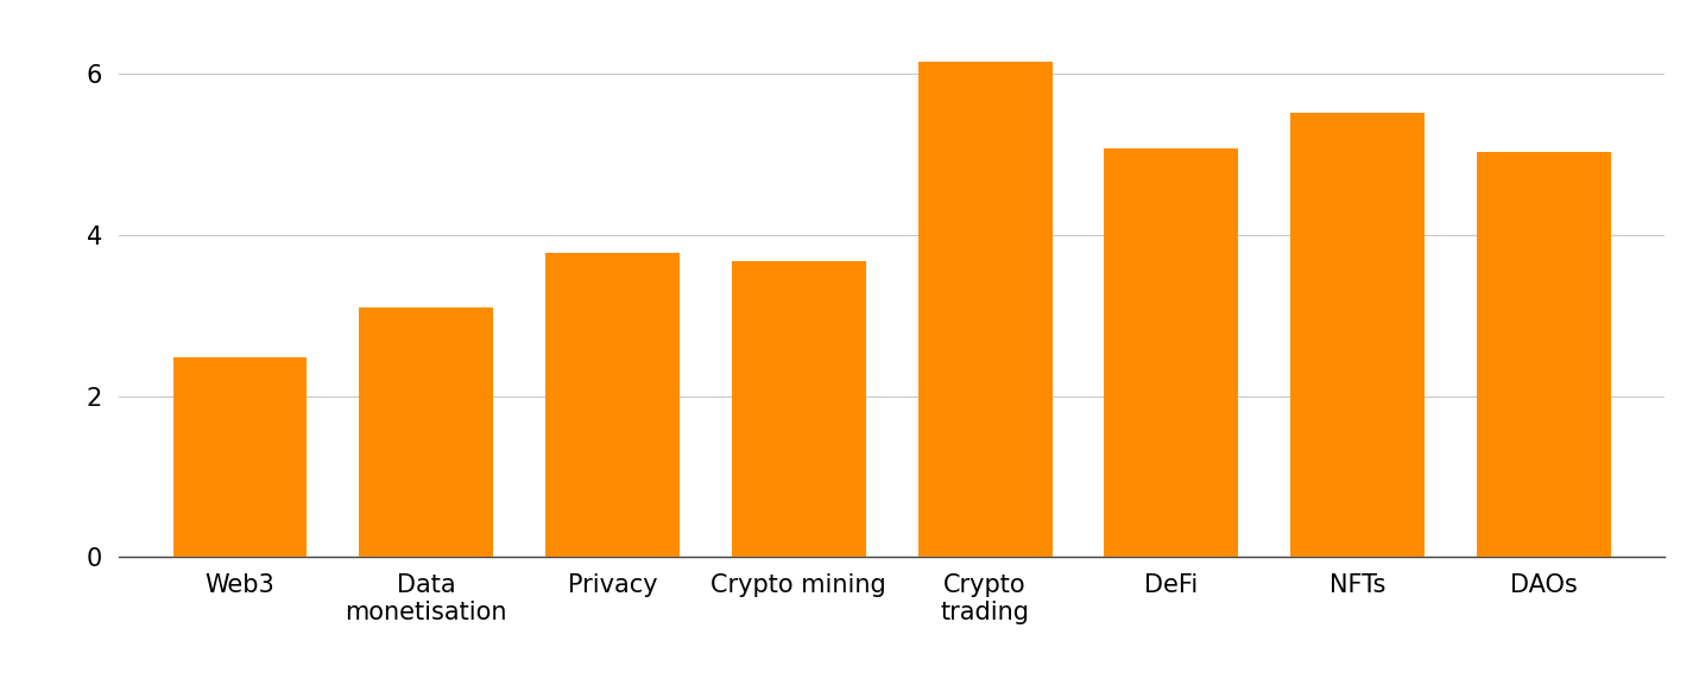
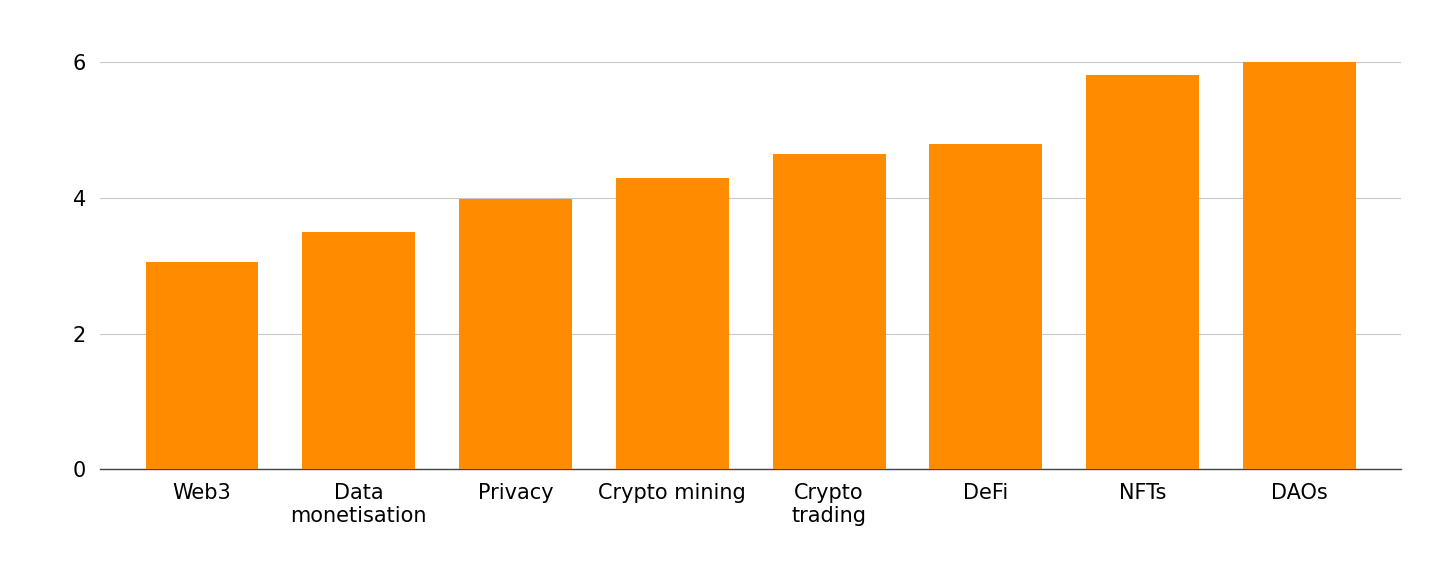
Web3: 2.48 -> 3.05
Data monetisation: 3.10 -> 3.50
Privacy: 3.78 -> 3.98
Crypto mining: 3.68 -> 4.30
Crypto trading: 6.16 -> 4.65
DeFi: 5.08 -> 4.80
NFTs: 5.52 -> 5.82
DAOs: 5.04 -> 6.00
